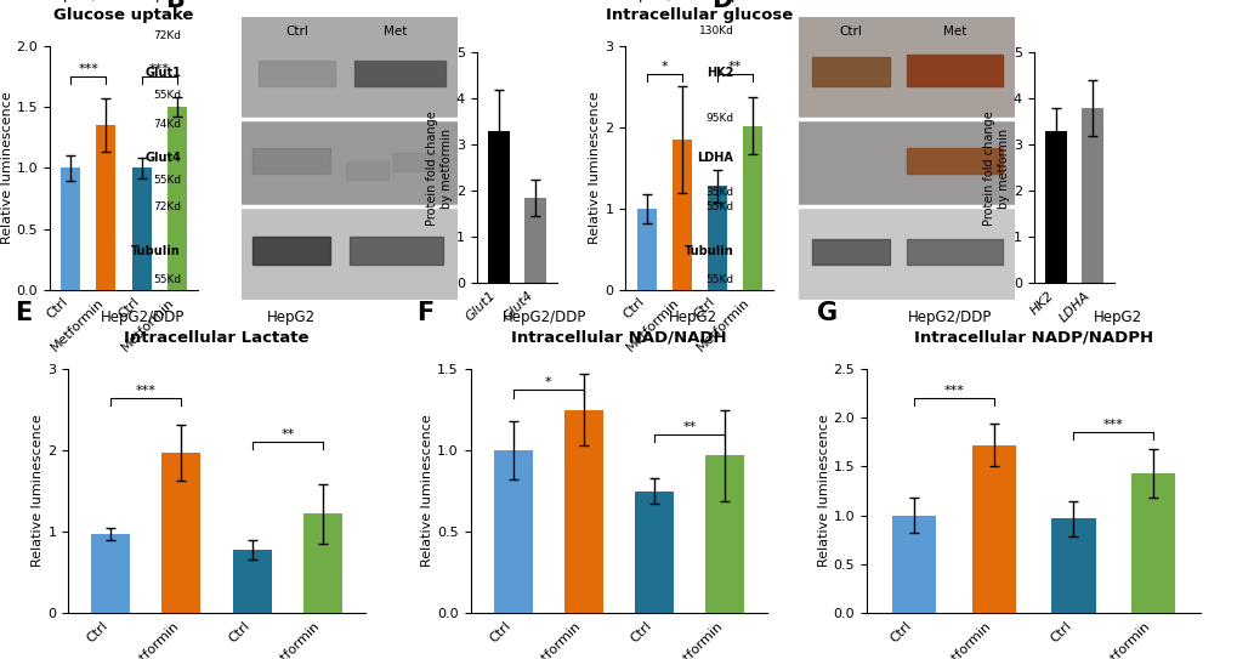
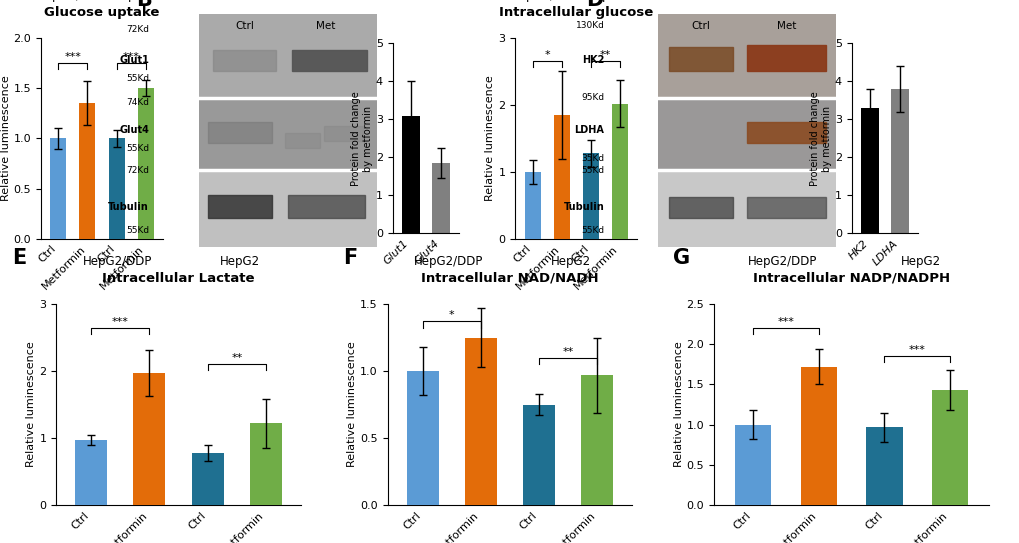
Glut1: 3.30 -> 3.10
